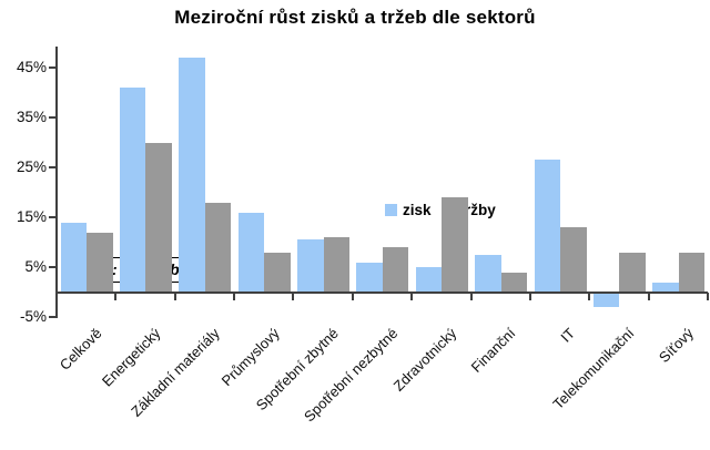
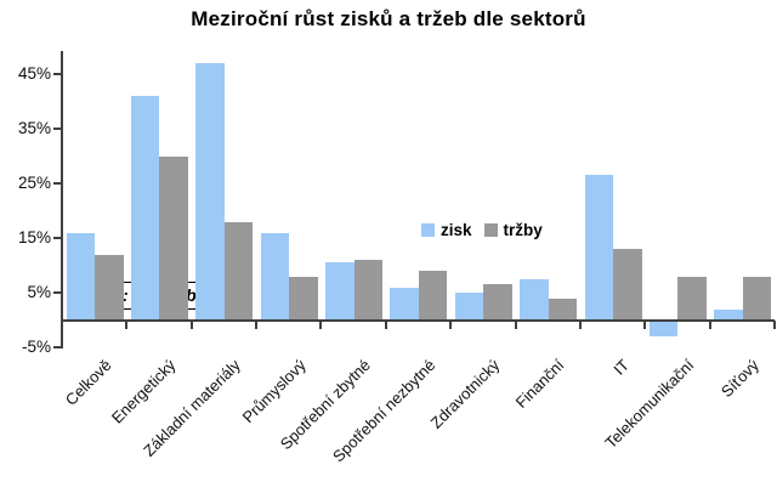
zisk/Celkově: 14% -> 16%
tržby/Zdravotnický: 19% -> 6%
